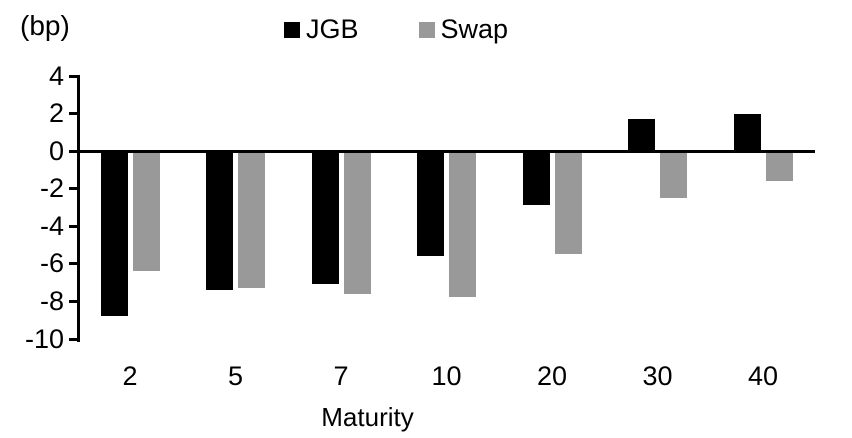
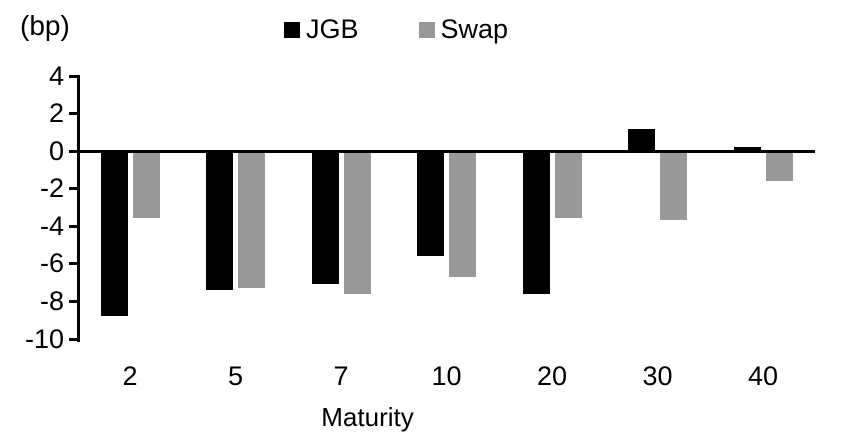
Swap/2: -6.3 -> -3.5
Swap/10: -7.7 -> -6.6
JGB/20: -2.8 -> -7.5
Swap/20: -5.4 -> -3.5
JGB/30: 1.7 -> 1.2
Swap/30: -2.4 -> -3.6
JGB/40: 2.0 -> 0.2
